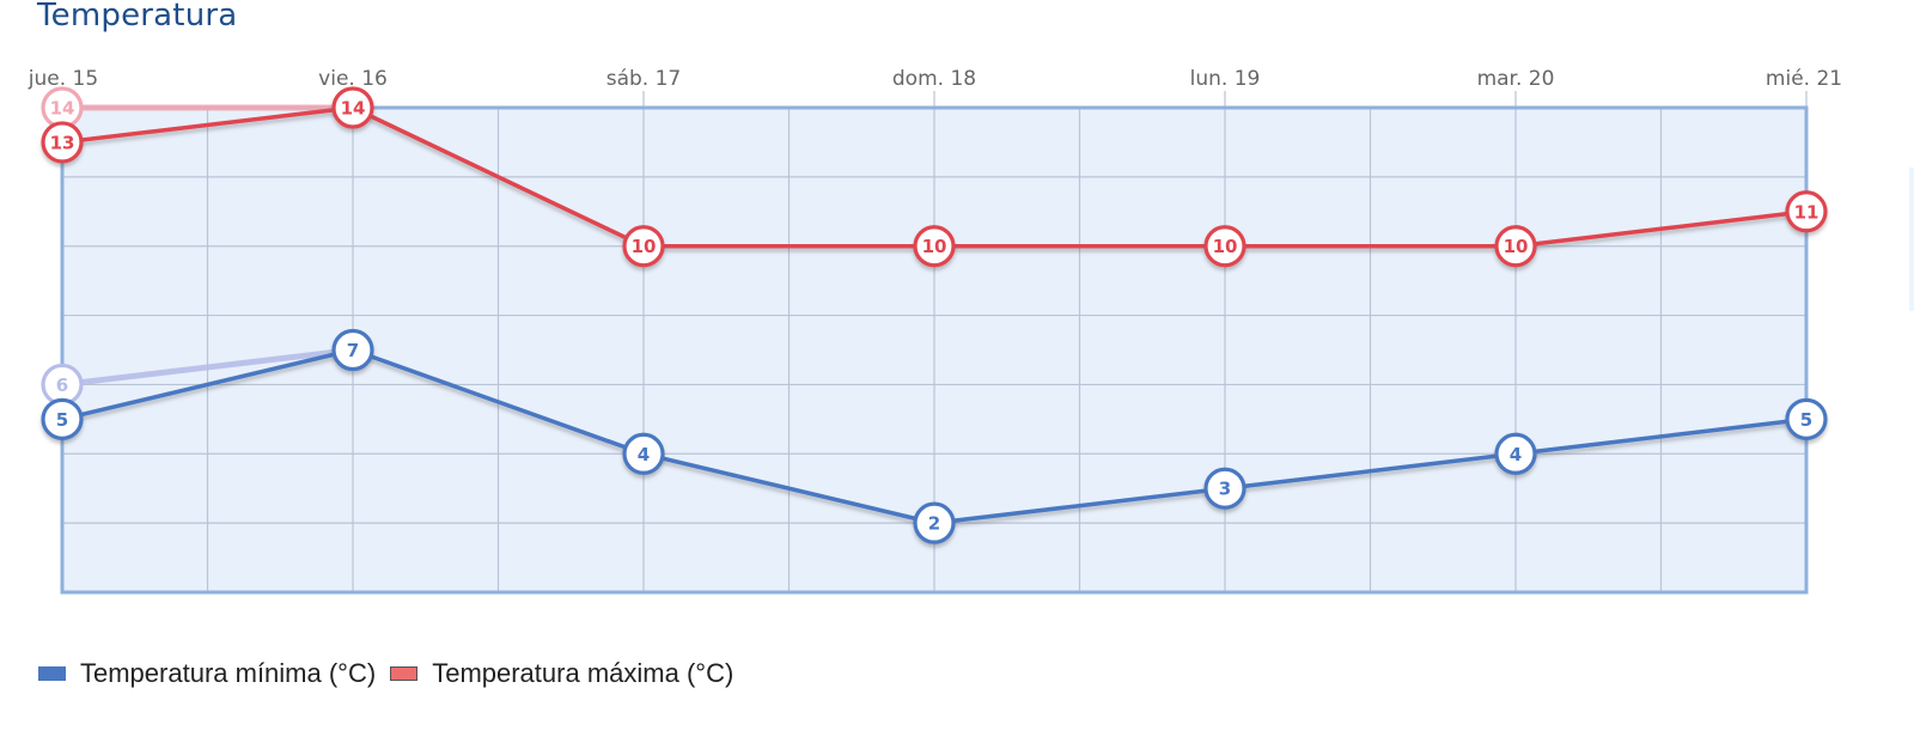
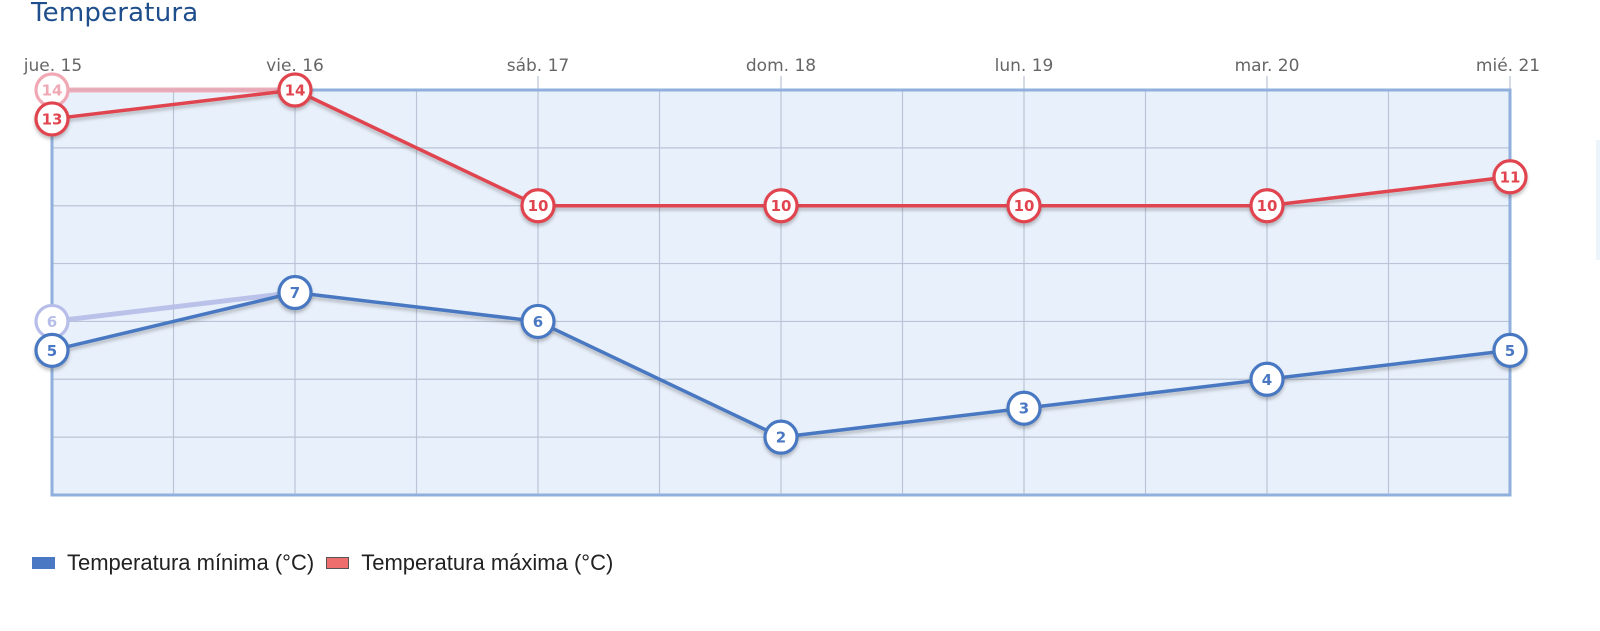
Temperatura mínima (°C)/sáb. 17: 4 -> 6
